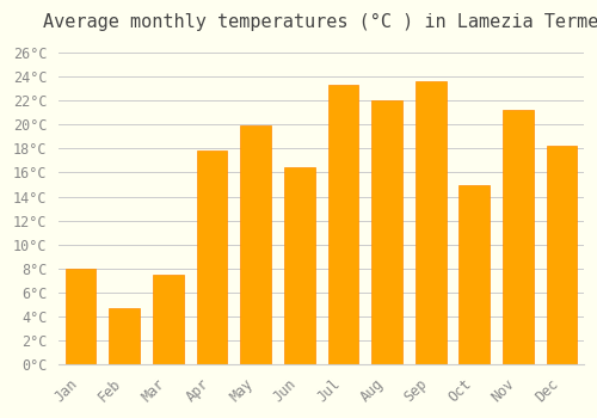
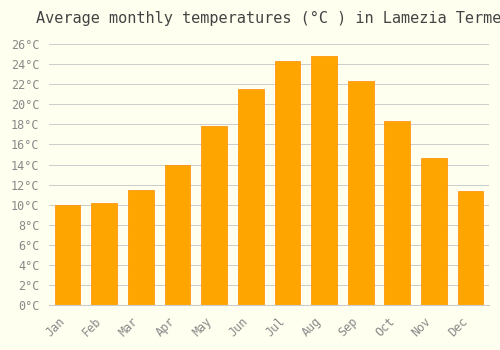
Jan: 8.0°C -> 10.0°C
Feb: 4.7°C -> 10.2°C
Mar: 7.5°C -> 11.5°C
Apr: 17.8°C -> 14.0°C
May: 19.9°C -> 17.8°C
Jun: 16.4°C -> 21.5°C
Jul: 23.3°C -> 24.3°C
Aug: 22.0°C -> 24.8°C
Sep: 23.6°C -> 22.3°C
Oct: 15.0°C -> 18.3°C
Nov: 21.2°C -> 14.7°C
Dec: 18.2°C -> 11.4°C
